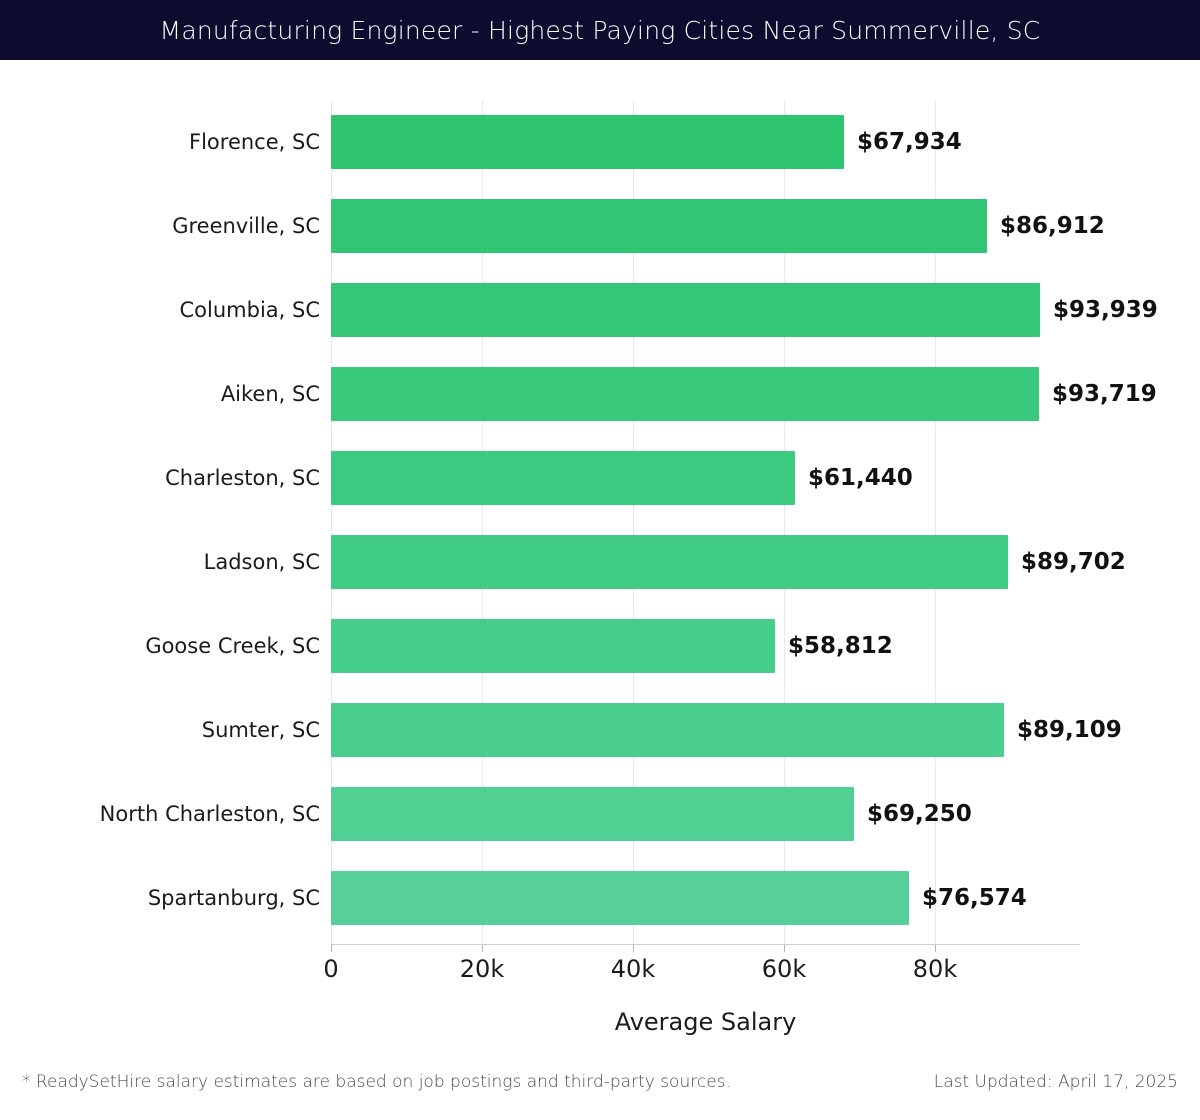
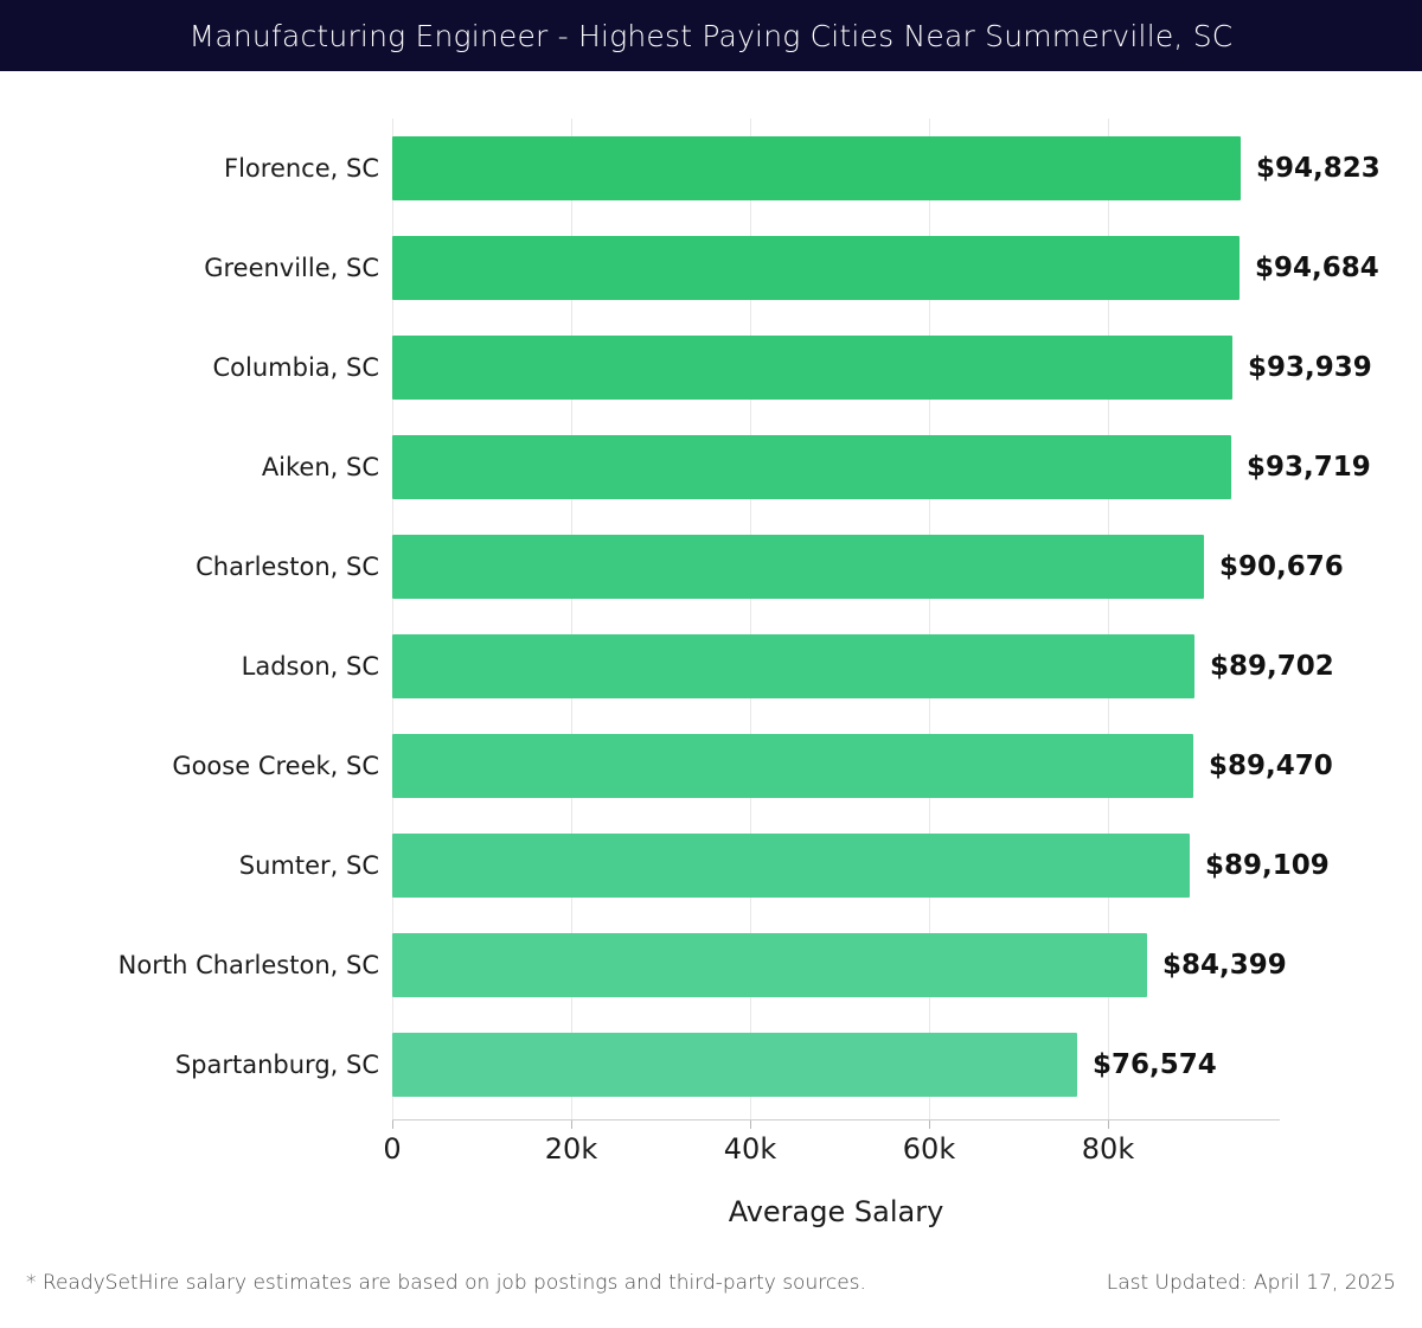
Florence, SC: $67,934 -> $94,823
Greenville, SC: $86,912 -> $94,684
Charleston, SC: $61,440 -> $90,676
Goose Creek, SC: $58,812 -> $89,470
North Charleston, SC: $69,250 -> $84,399
